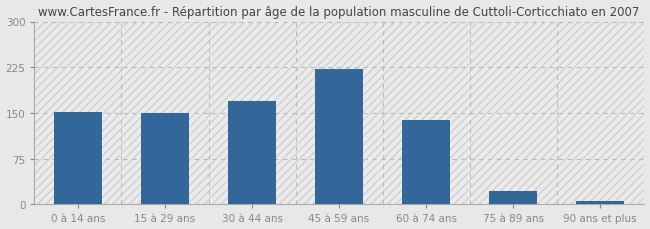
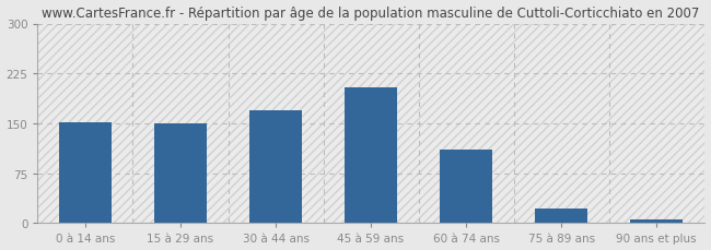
45 à 59 ans: 222 -> 204
60 à 74 ans: 138 -> 110
